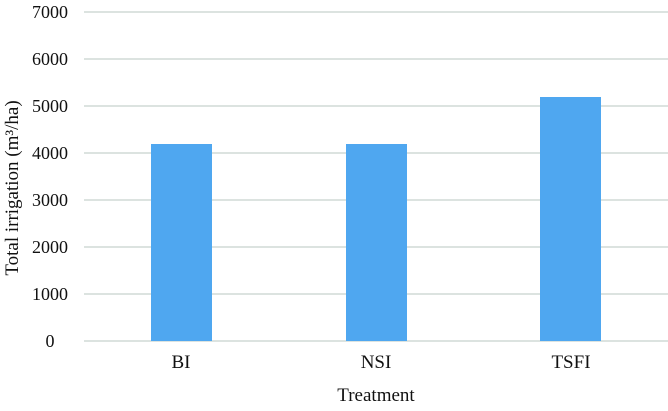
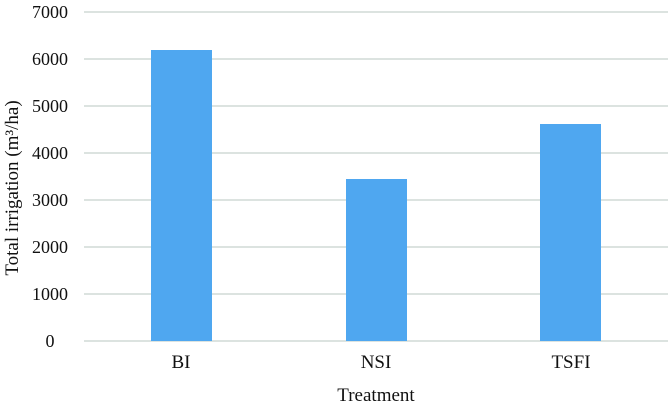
BI: 4200 -> 6200
NSI: 4200 -> 3400
TSFI: 5200 -> 4600
